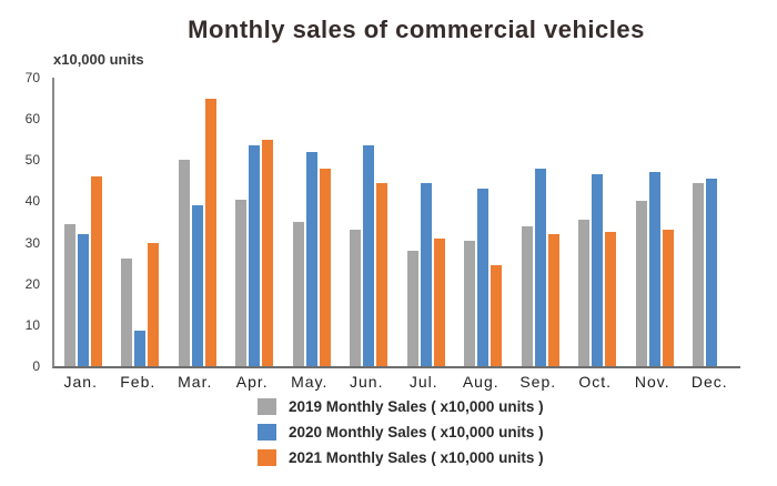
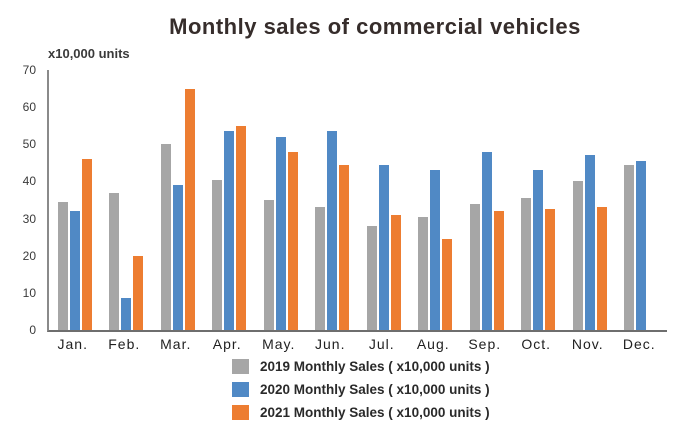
2019 Monthly Sales ( x10,000 units )/Feb.: 26 -> 37
2021 Monthly Sales ( x10,000 units )/Feb.: 30 -> 20
2020 Monthly Sales ( x10,000 units )/Oct.: 46 -> 43
